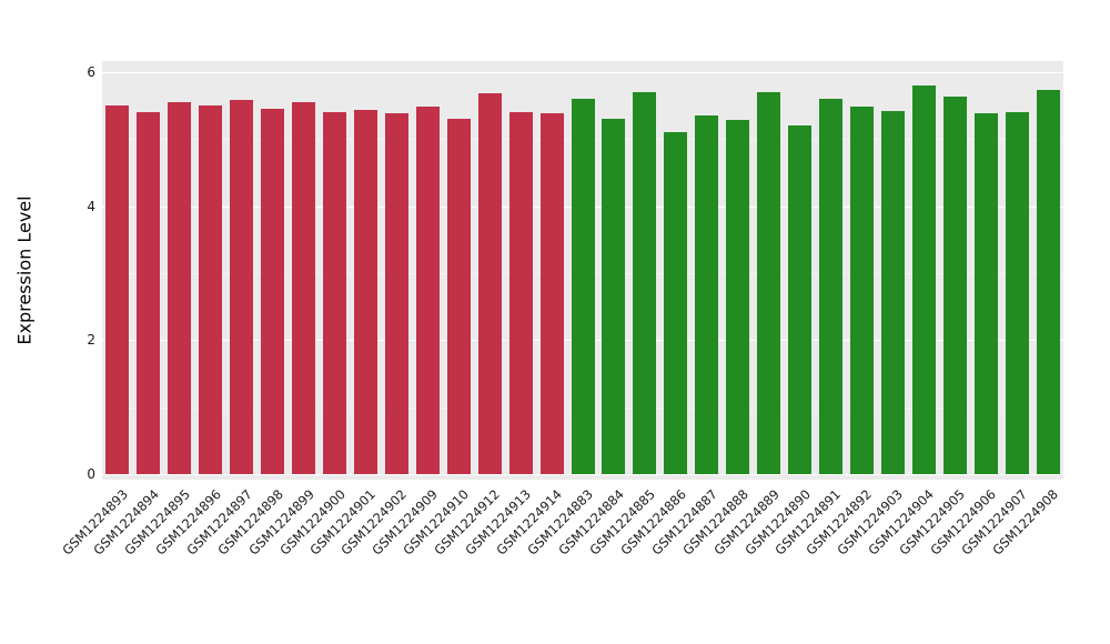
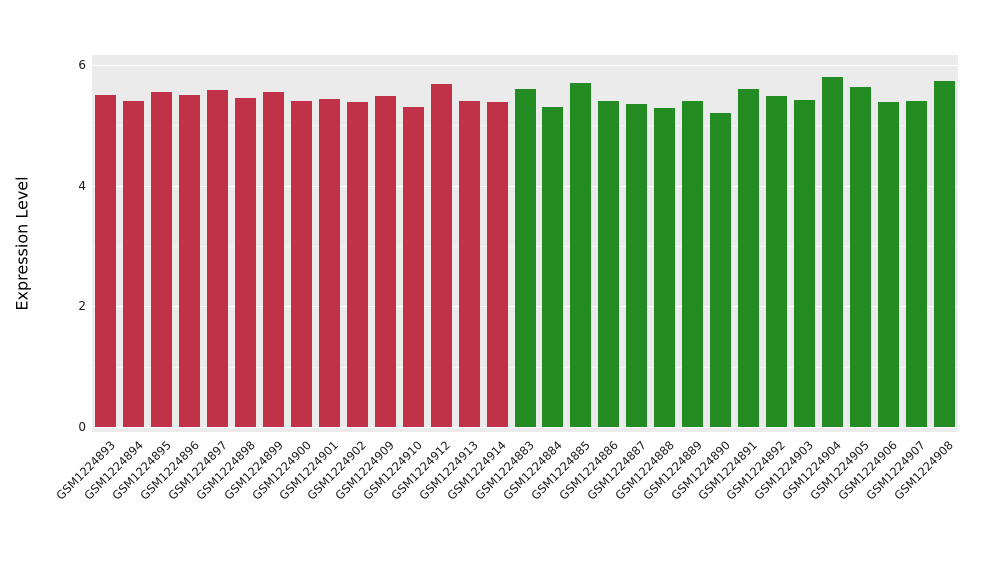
GSM1224886: 5.1 -> 5.4
GSM1224889: 5.7 -> 5.4
